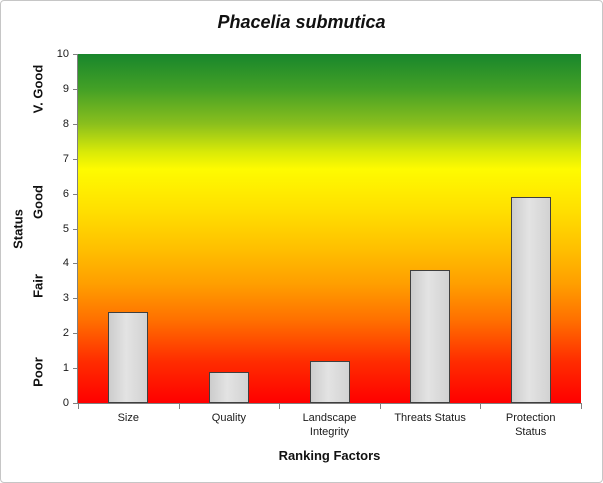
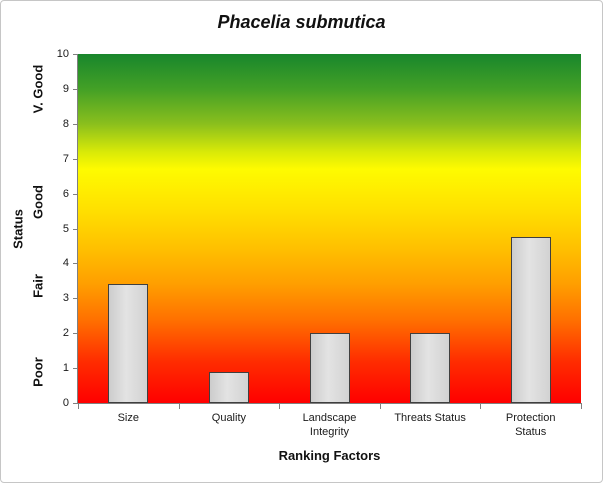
Size: 2.6 -> 3.4
Landscape Integrity: 1.2 -> 2.0
Threats Status: 3.8 -> 2.0
Protection Status: 5.9 -> 4.8
